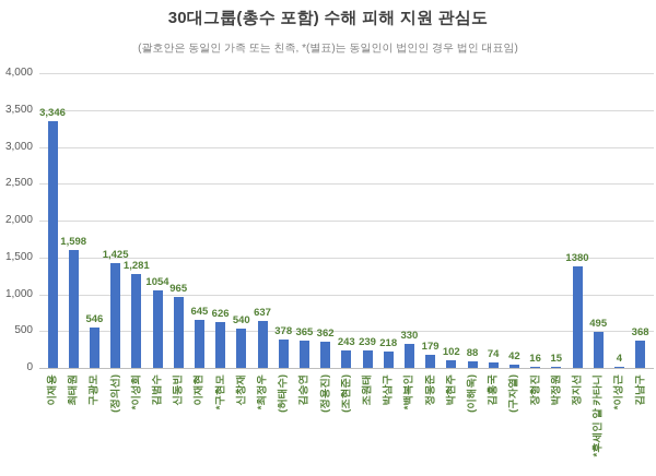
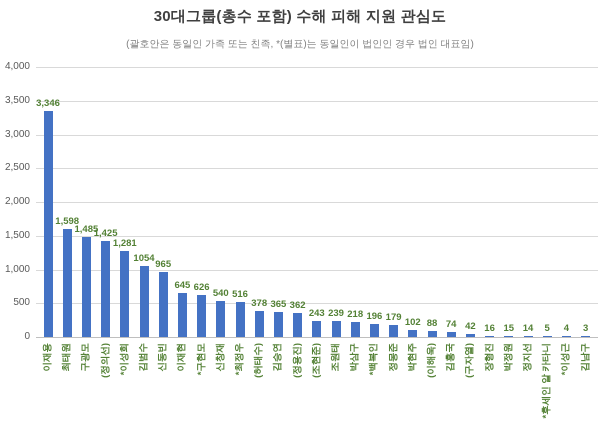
구광모: 546 -> 1,485
*최정우: 637 -> 516
*백복인: 330 -> 196
정지선: 1380 -> 14
*후세인 알 카타니: 495 -> 5
김남구: 368 -> 3
